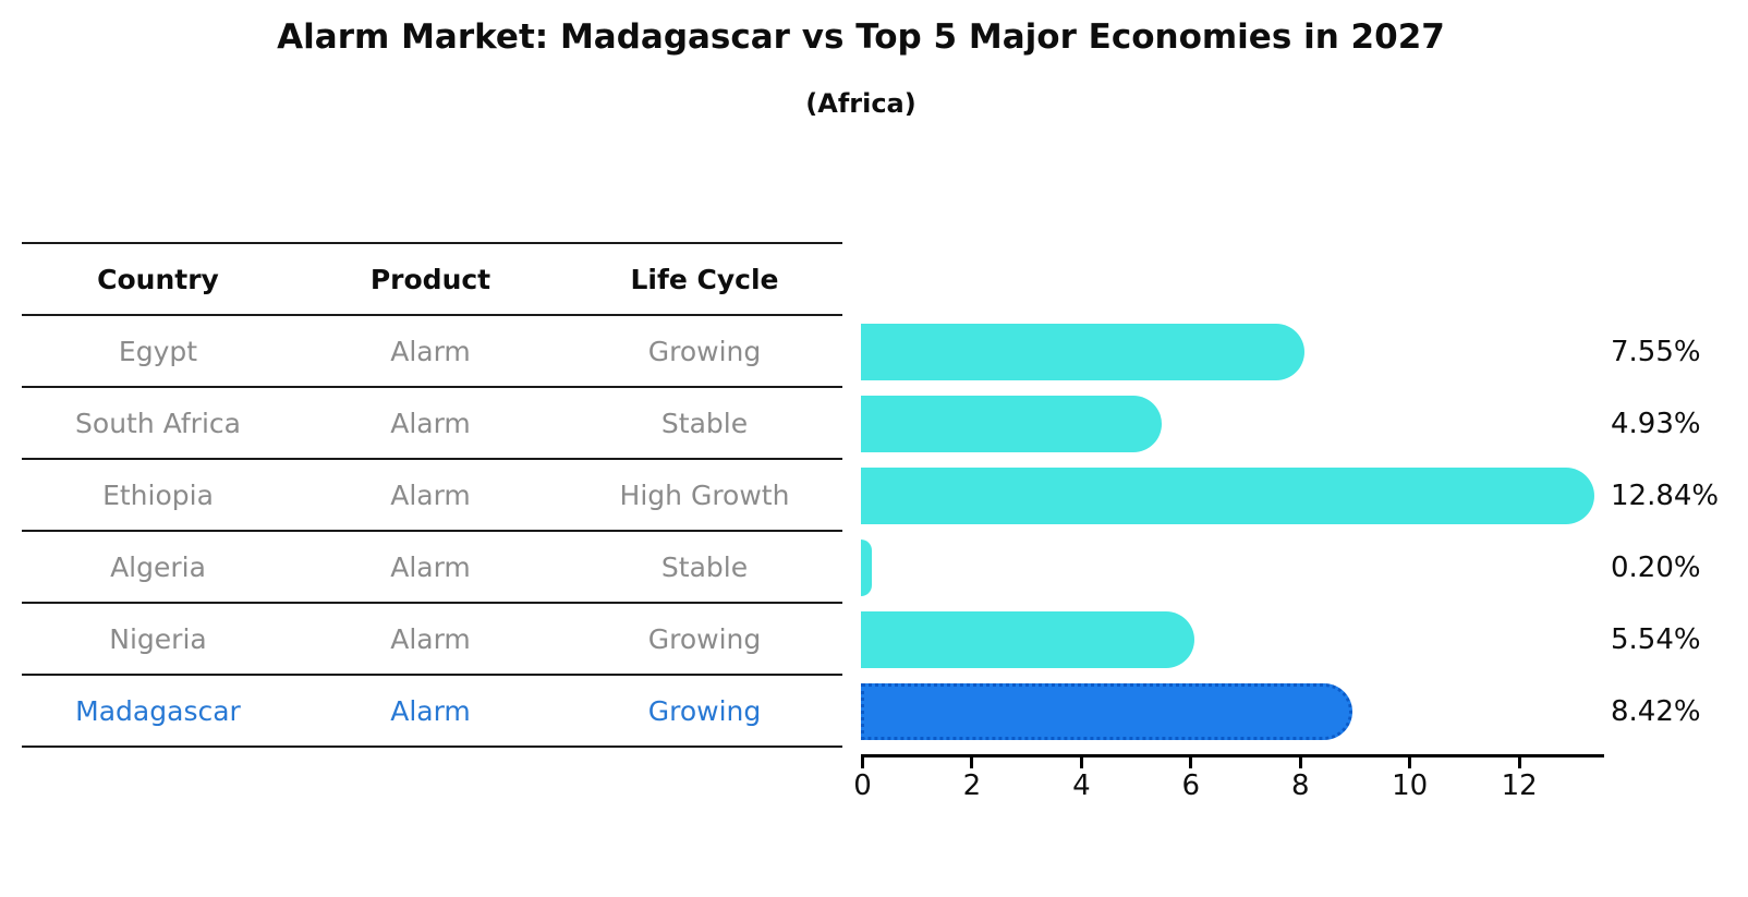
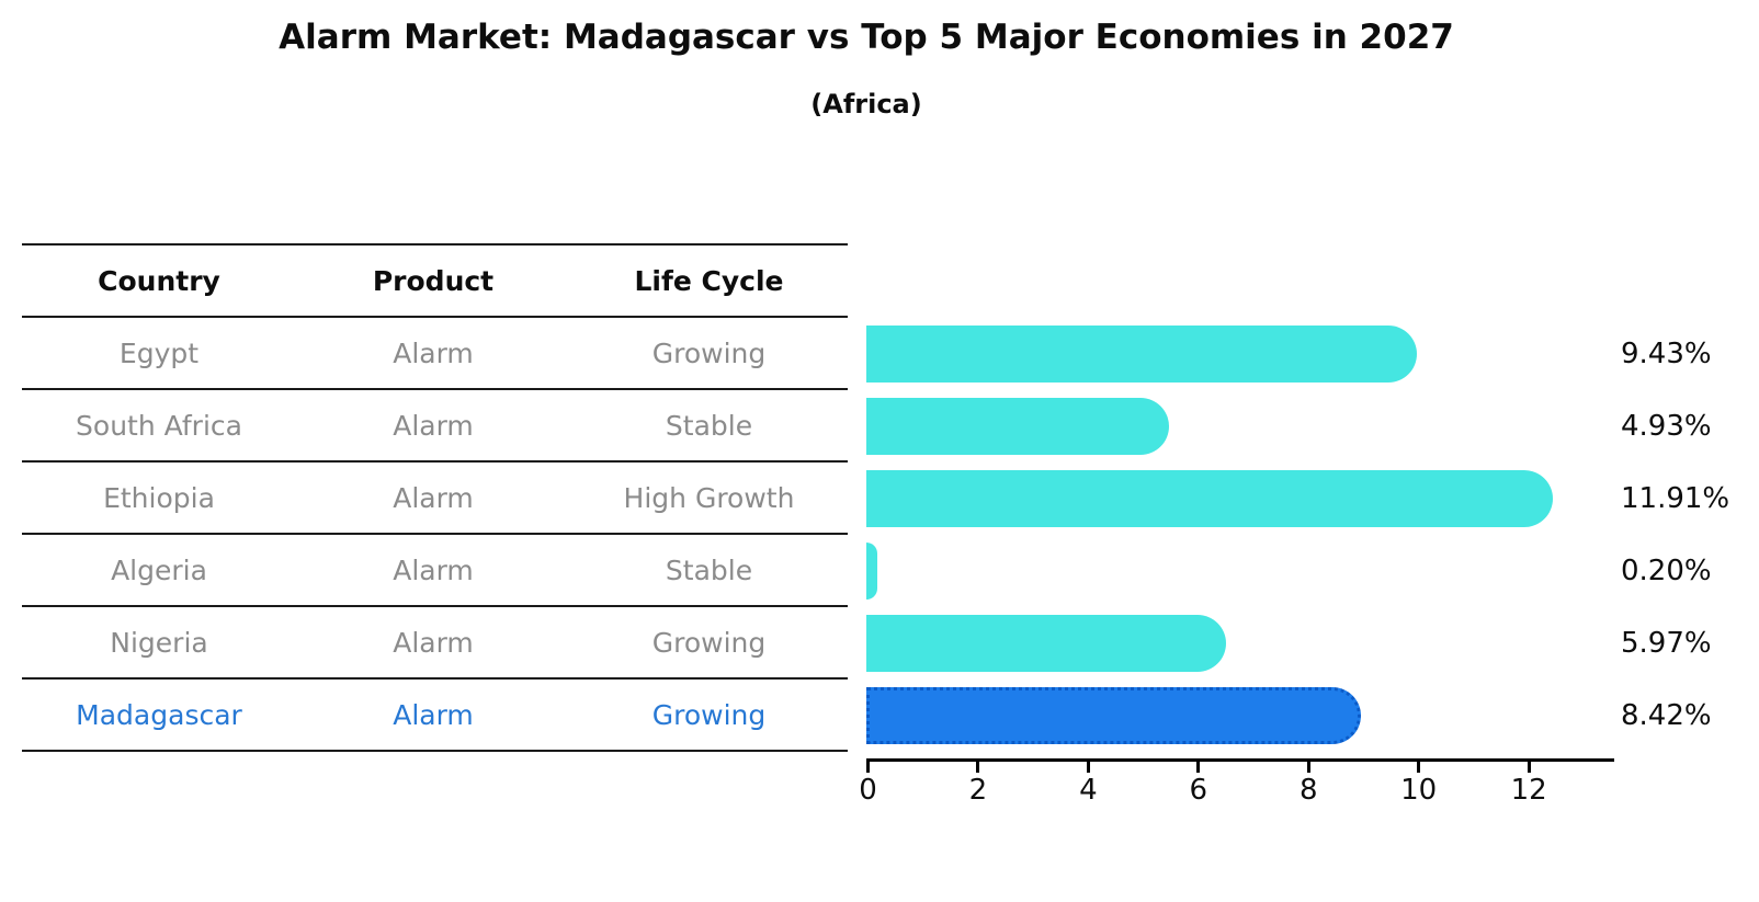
Egypt: 7.55% -> 9.43%
Ethiopia: 12.84% -> 11.91%
Nigeria: 5.54% -> 5.97%
